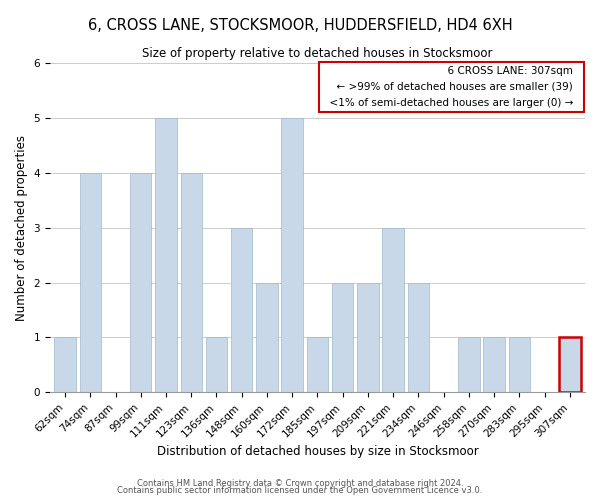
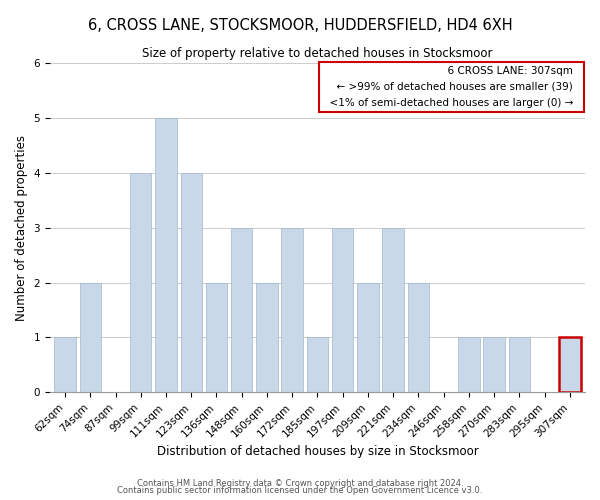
74sqm: 4 -> 2
136sqm: 1 -> 2
172sqm: 5 -> 3
197sqm: 2 -> 3
